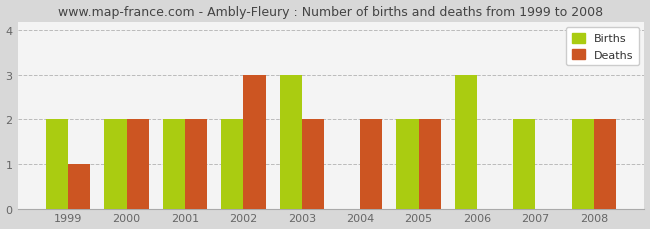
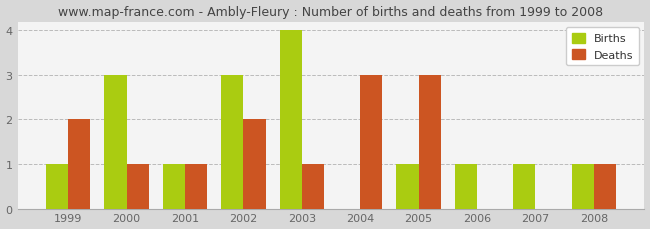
Births/1999: 2 -> 1
Deaths/1999: 1 -> 2
Births/2000: 2 -> 3
Deaths/2000: 2 -> 1
Births/2001: 2 -> 1
Deaths/2001: 2 -> 1
Births/2002: 2 -> 3
Deaths/2002: 3 -> 2
Births/2003: 3 -> 4
Deaths/2003: 2 -> 1
Deaths/2004: 2 -> 3
Births/2005: 2 -> 1
Deaths/2005: 2 -> 3
Births/2006: 3 -> 1
Births/2007: 2 -> 1
Births/2008: 2 -> 1
Deaths/2008: 2 -> 1
